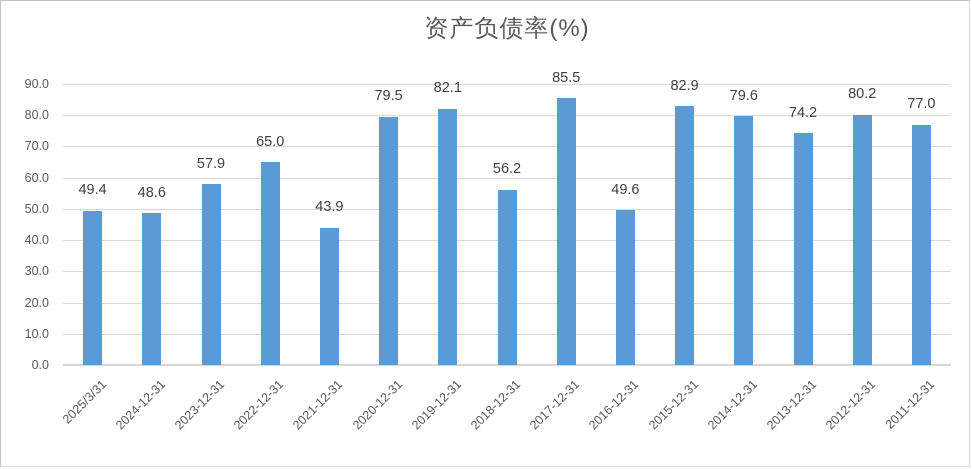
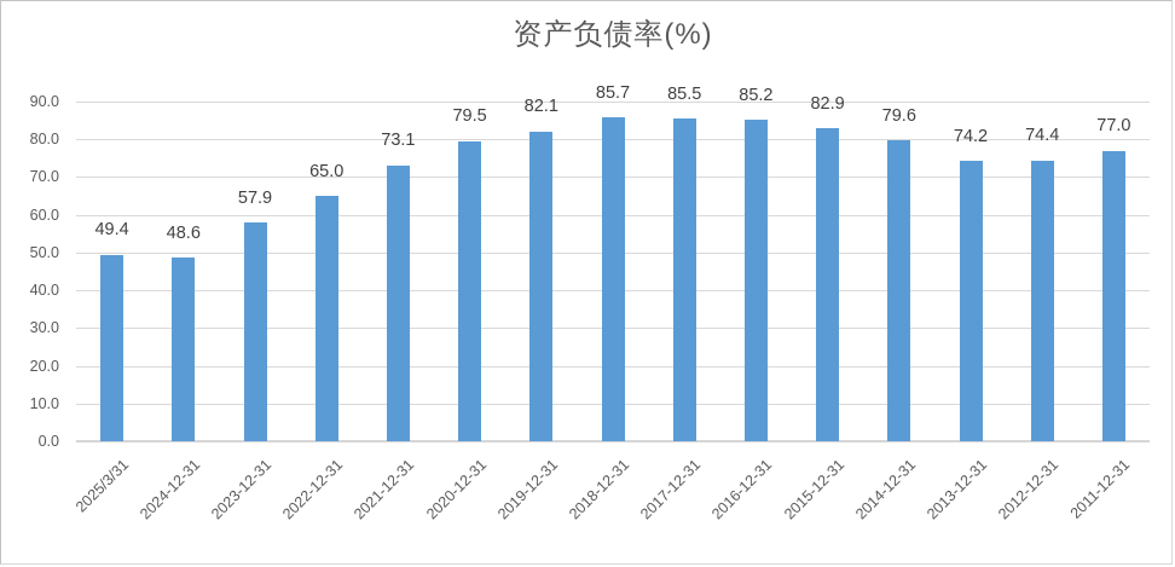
2021-12-31: 43.9 -> 73.1
2018-12-31: 56.2 -> 85.7
2016-12-31: 49.6 -> 85.2
2012-12-31: 80.2 -> 74.4
